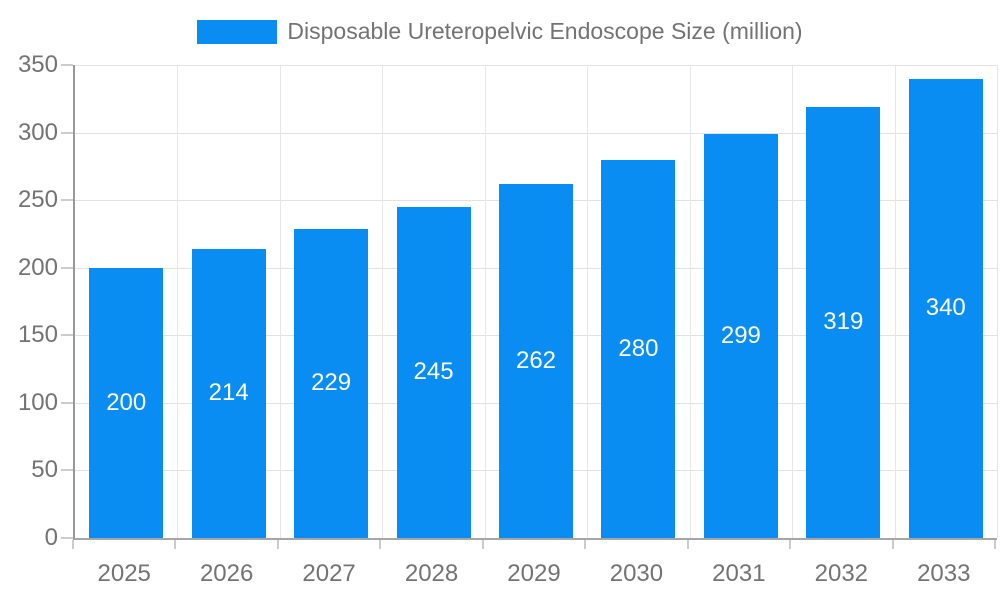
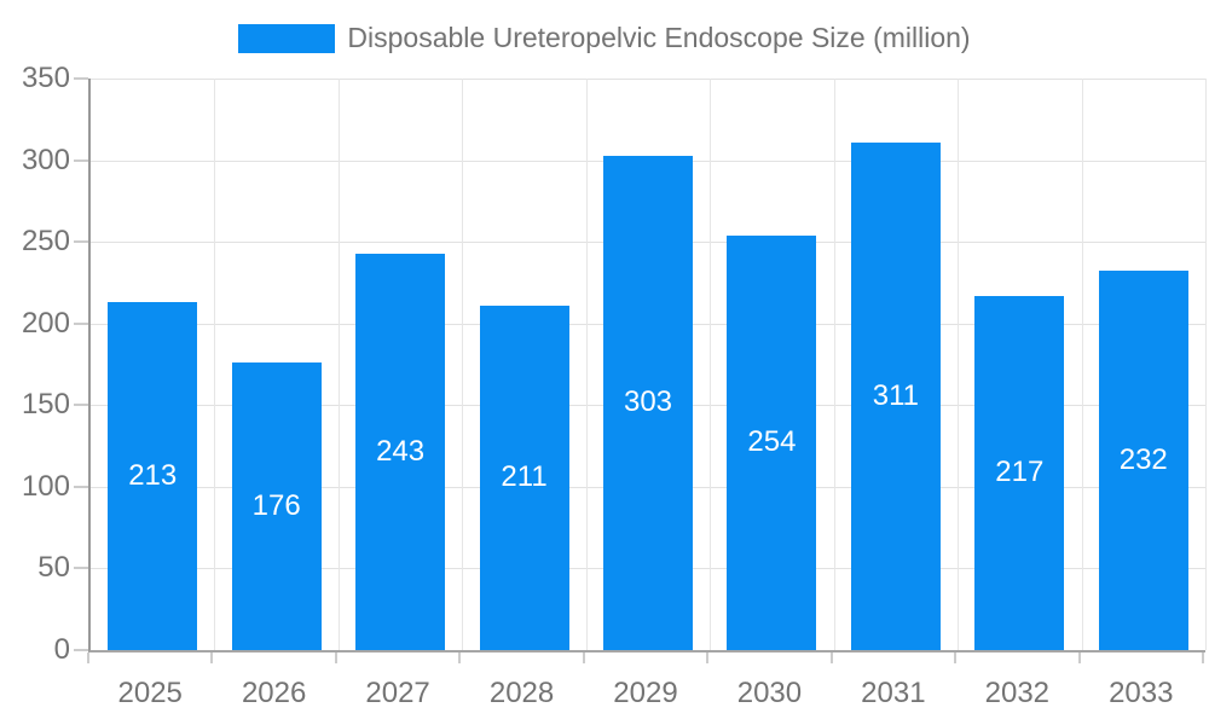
2025: 200 -> 213
2026: 214 -> 176
2027: 229 -> 243
2028: 245 -> 211
2029: 262 -> 303
2030: 280 -> 254
2031: 299 -> 311
2032: 319 -> 217
2033: 340 -> 232
